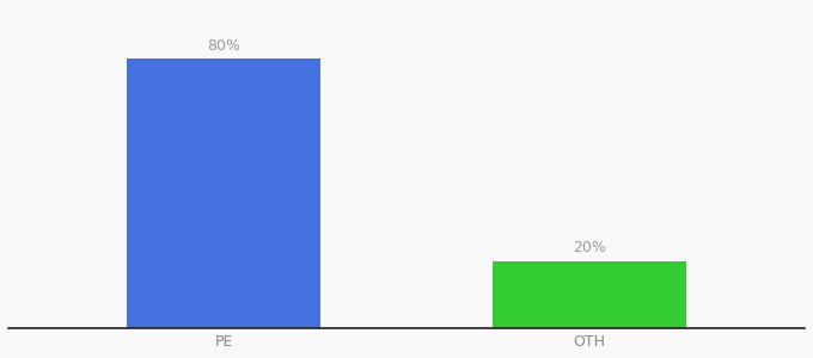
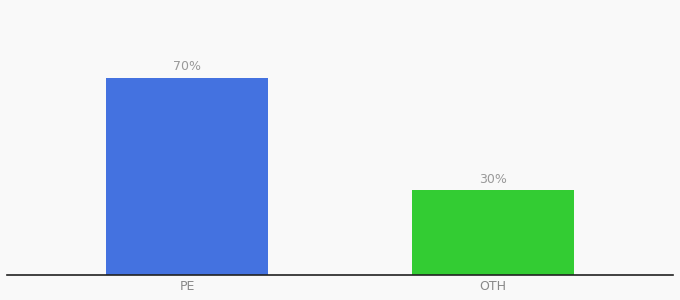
PE: 80% -> 70%
OTH: 20% -> 30%
